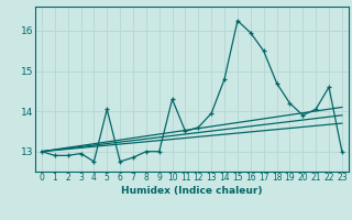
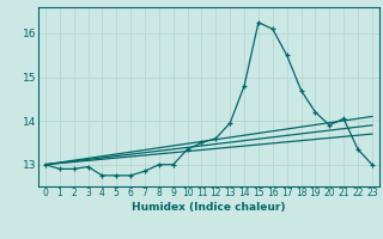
5: 14.05 -> 12.75
10: 14.30 -> 13.35
16: 15.95 -> 16.10
22: 14.60 -> 13.35
